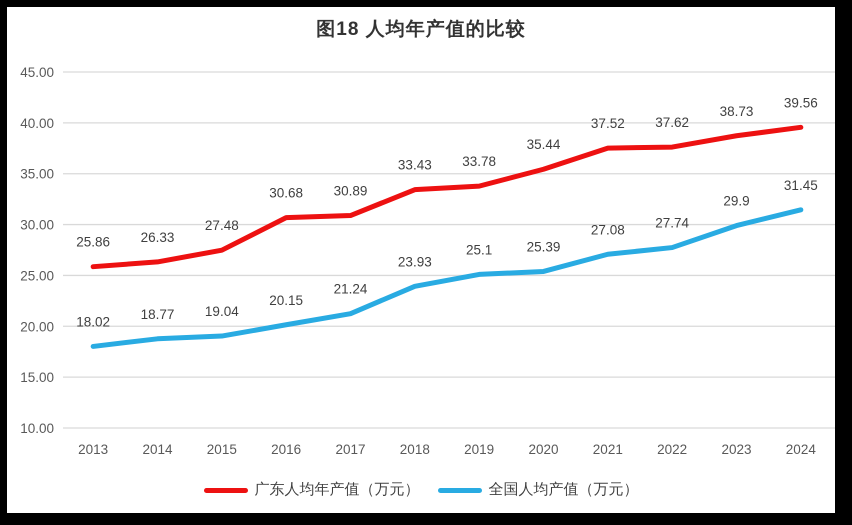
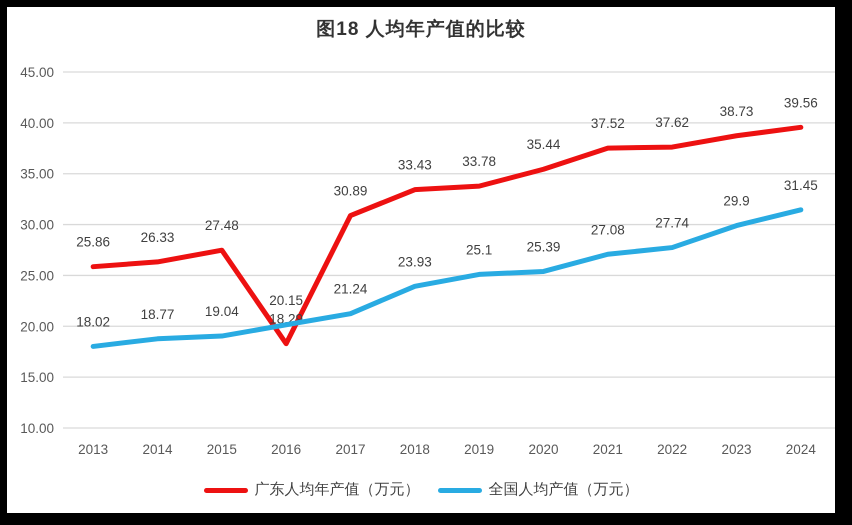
广东人均年产值（万元）/2016: 30.68 -> 18.29
